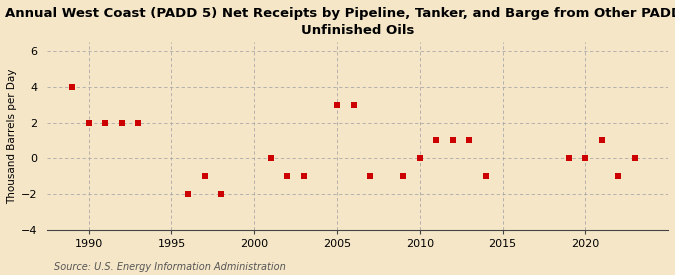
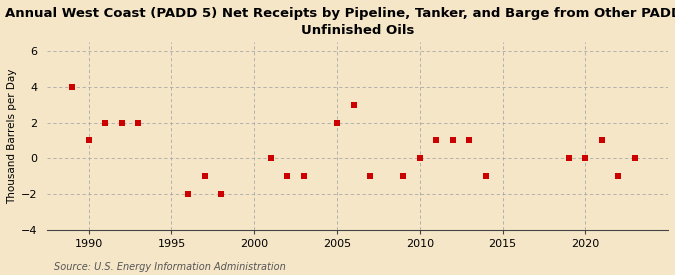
1990: 2 -> 1
2005: 3 -> 2
